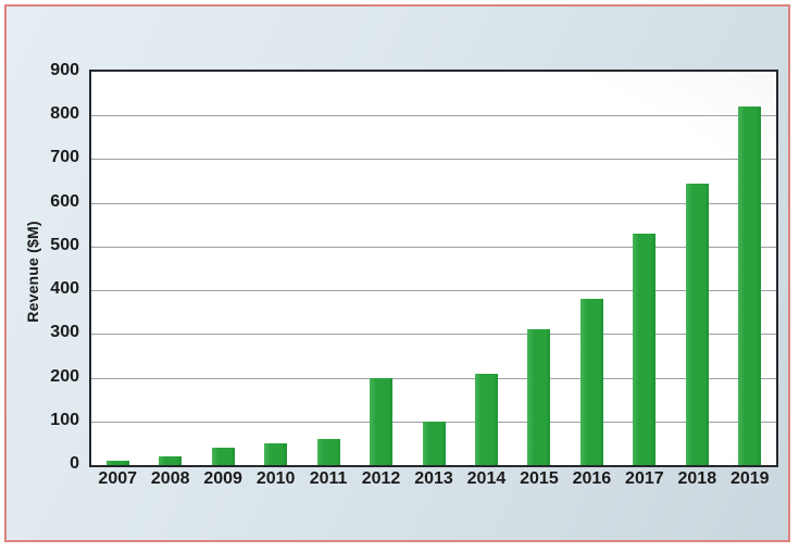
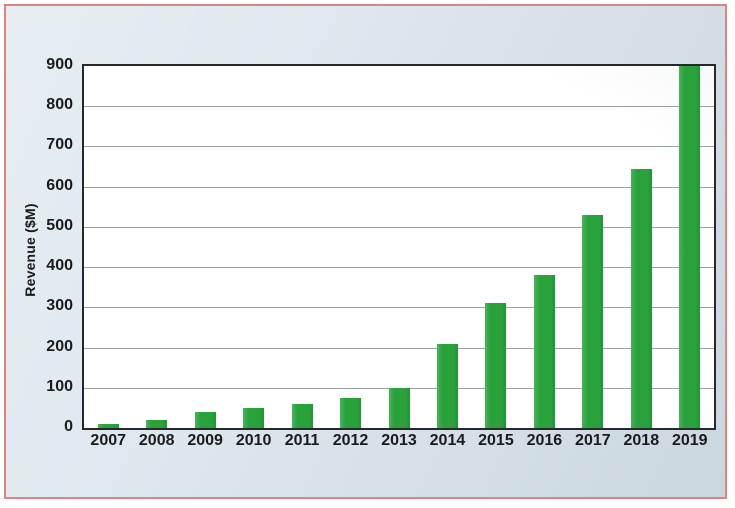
2012: 200 -> 80
2019: 820 -> 900
